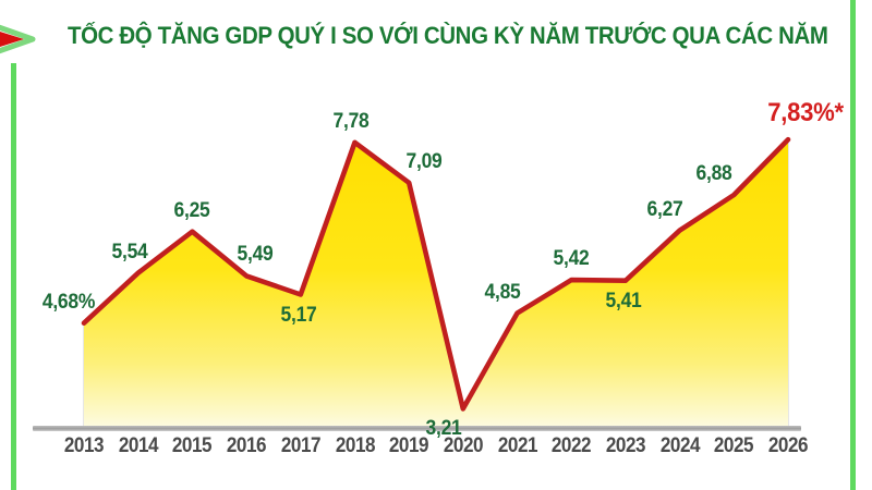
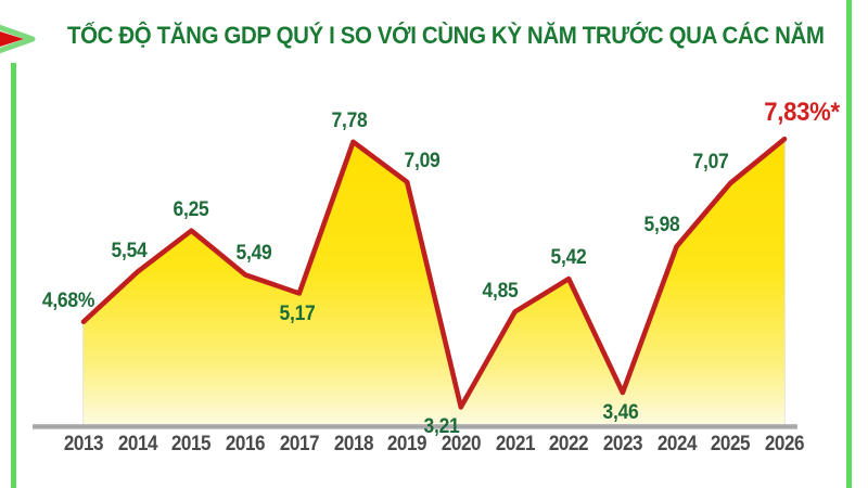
2023: 5,41 -> 3,46
2024: 6,27 -> 5,98
2025: 6,88 -> 7,07
